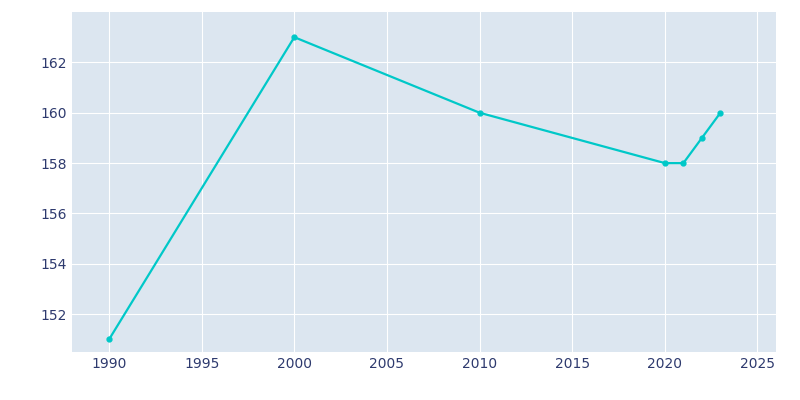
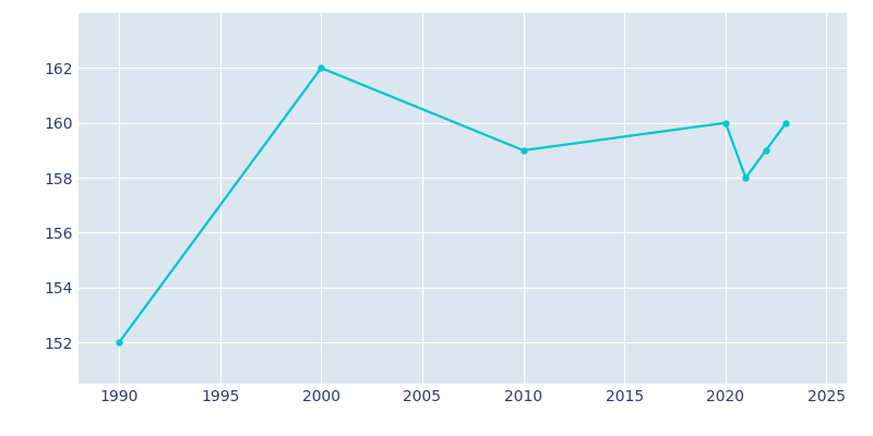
1990: 151 -> 152
2000: 163 -> 162
2010: 160 -> 159
2020: 158 -> 160
